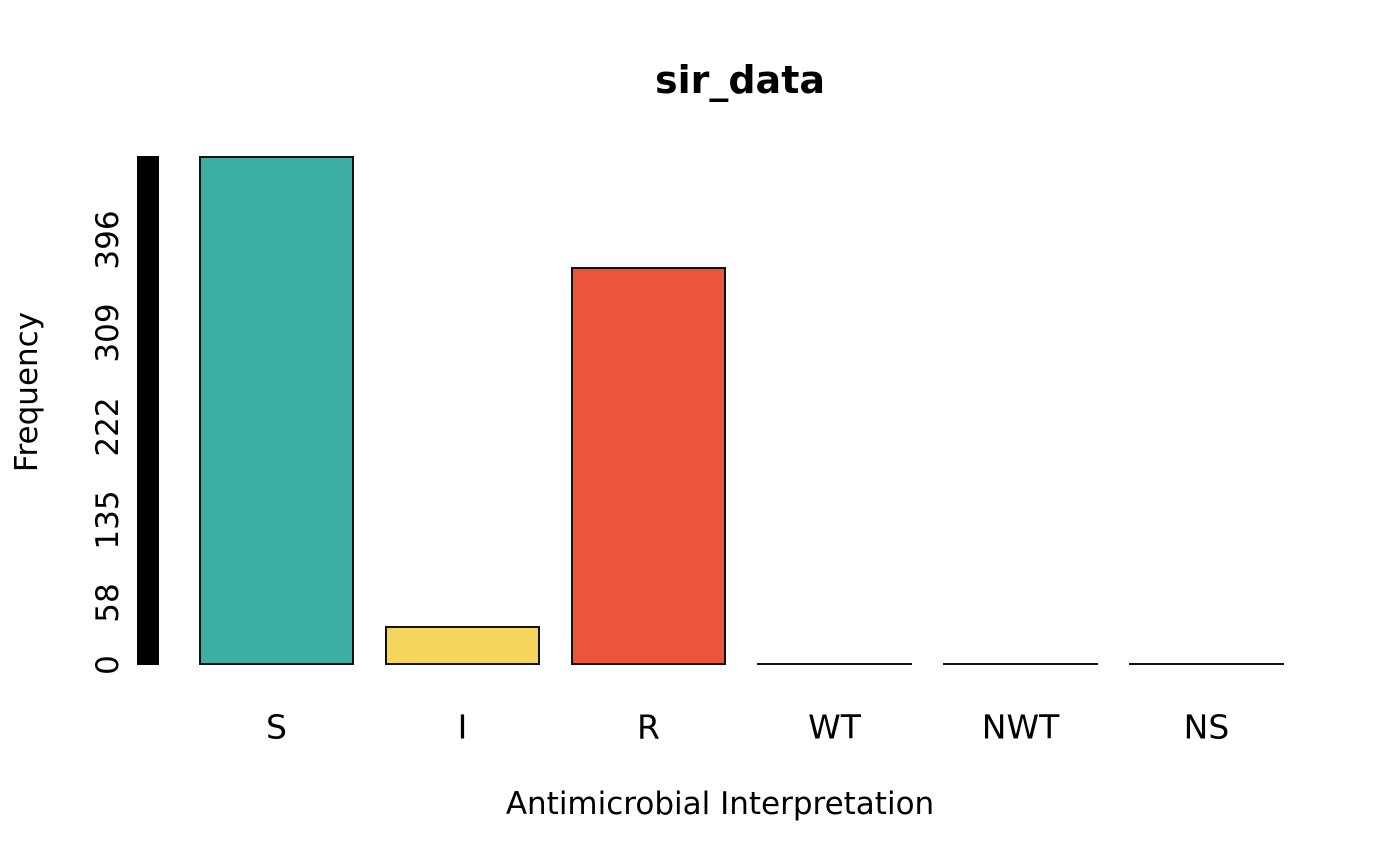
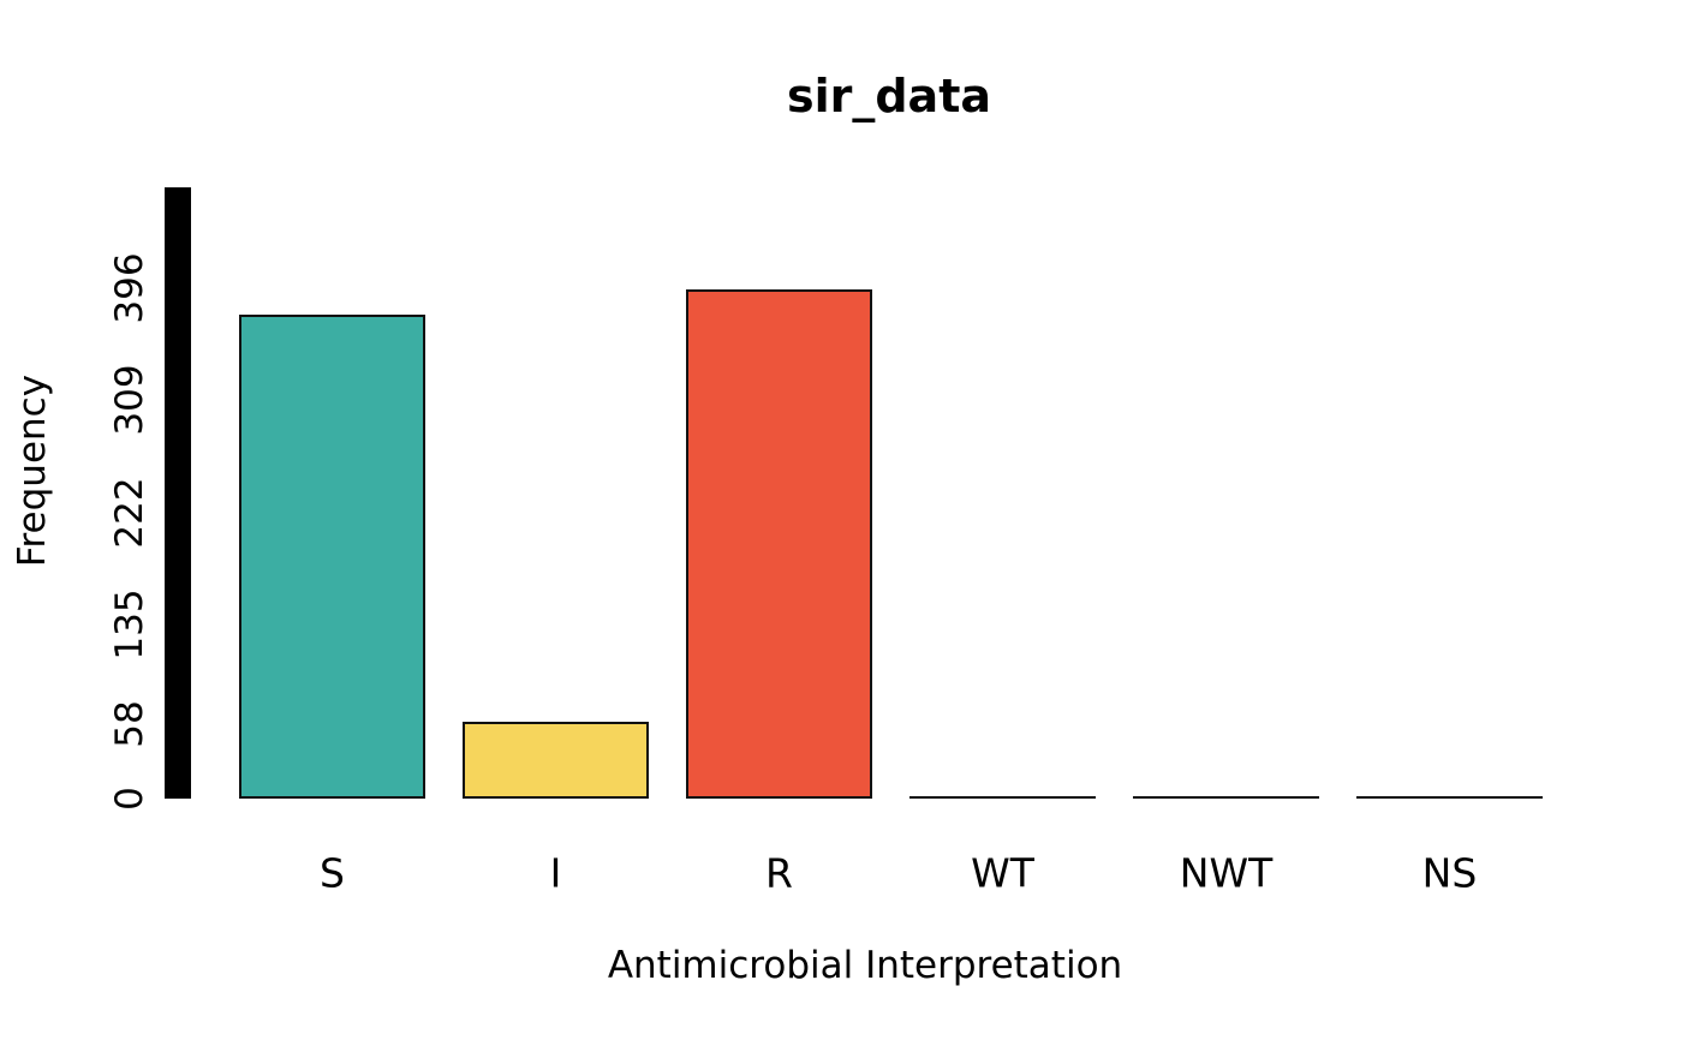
S: 474 -> 375
I: 36 -> 60
R: 371 -> 395
